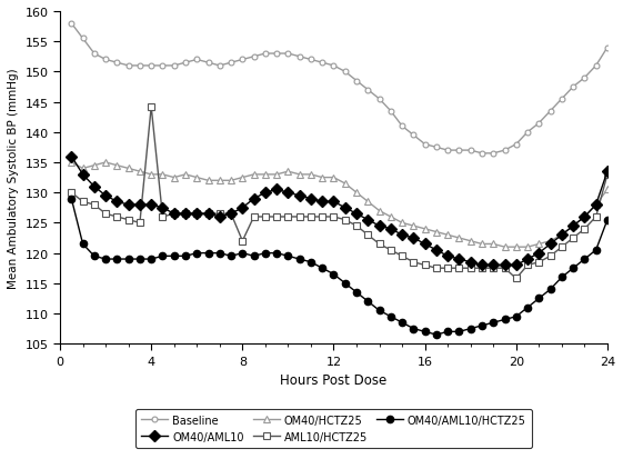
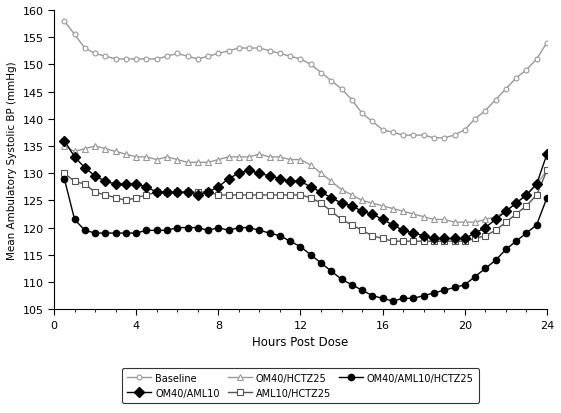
AML10/HCTZ25/4: 144.2 -> 125.5
AML10/HCTZ25/8: 122.0 -> 126.0
AML10/HCTZ25/20: 115.8 -> 117.5
AML10/HCTZ25/24: 133.0 -> 130.5
